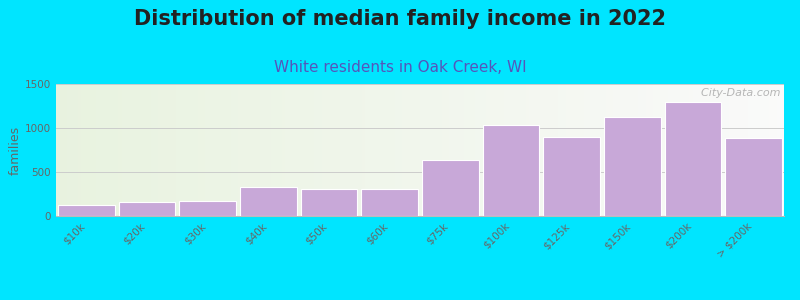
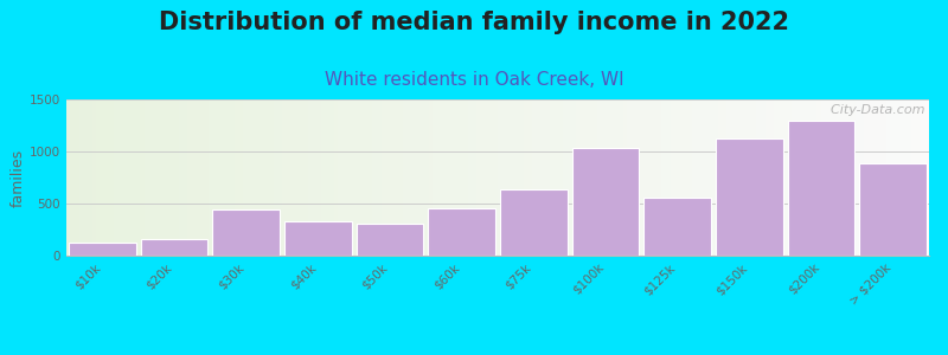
$30k: 180 -> 440
$60k: 310 -> 460
$125k: 900 -> 560
